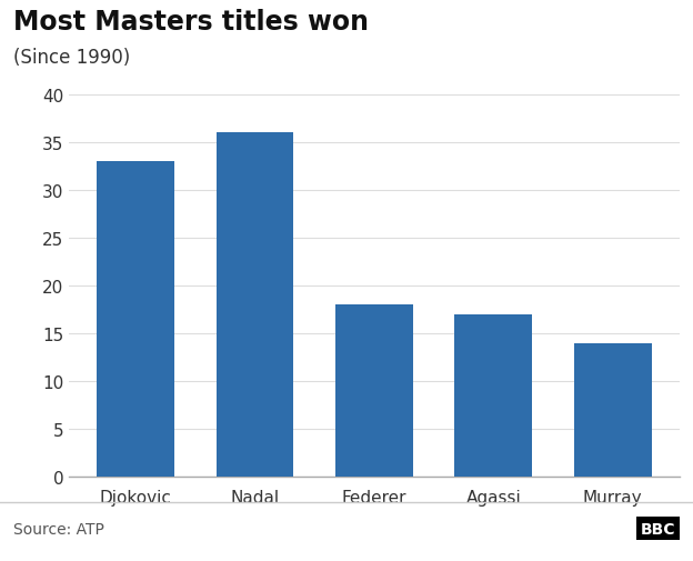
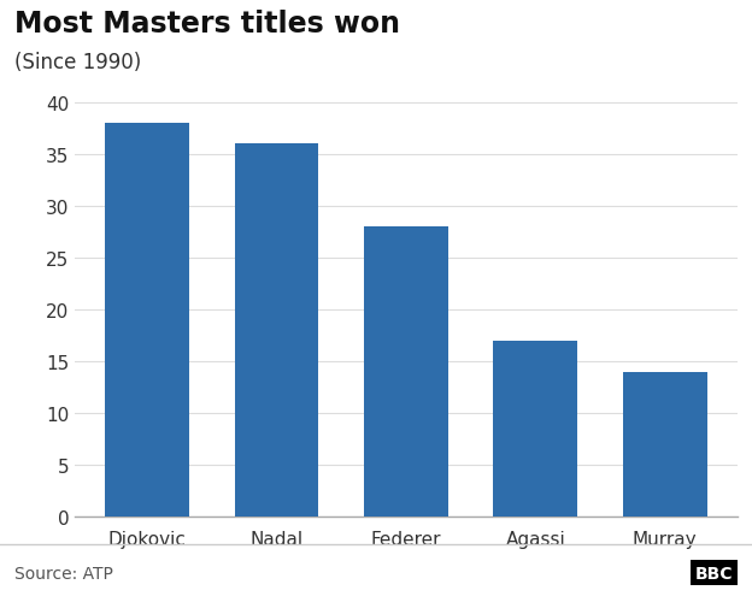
Djokovic: 33 -> 38
Federer: 18 -> 28
